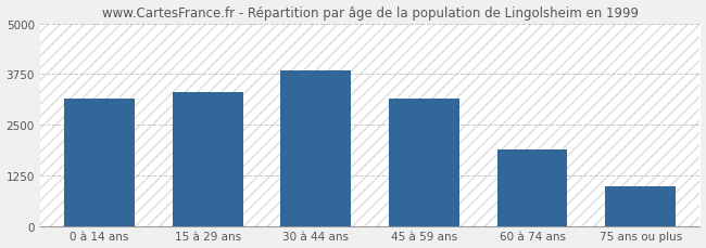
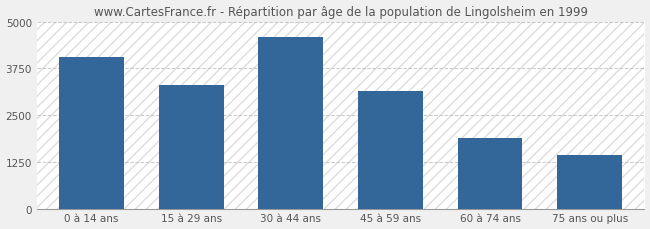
0 à 14 ans: 3150 -> 4050
30 à 44 ans: 3850 -> 4600
75 ans ou plus: 1000 -> 1450
